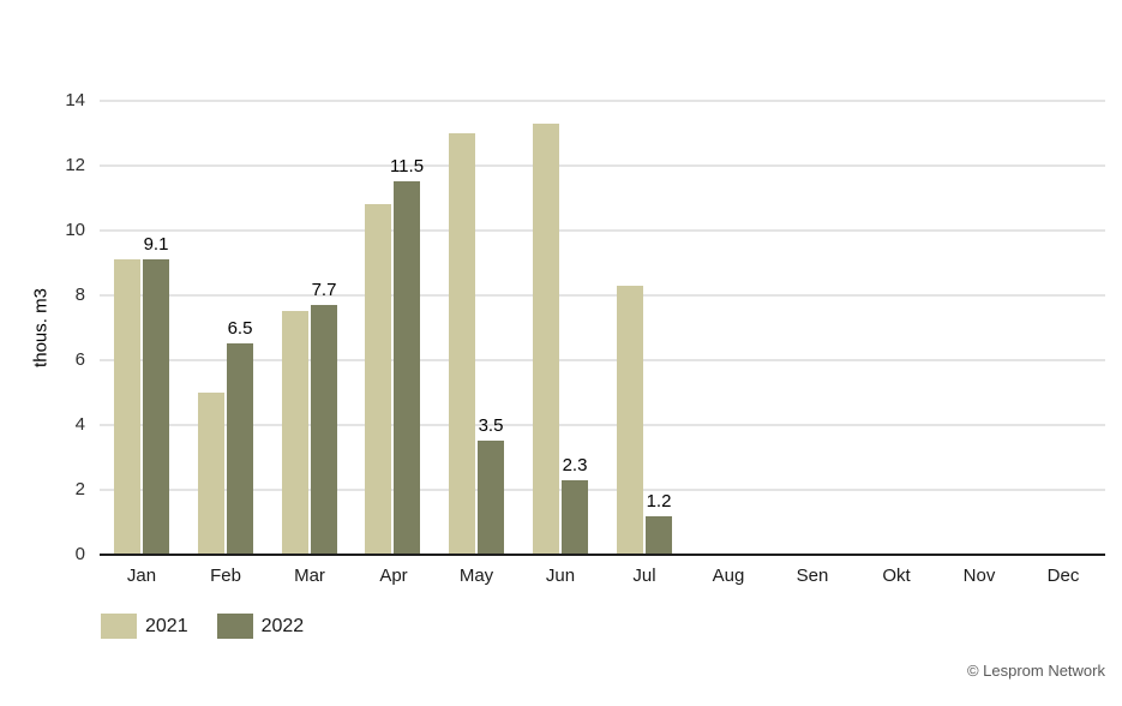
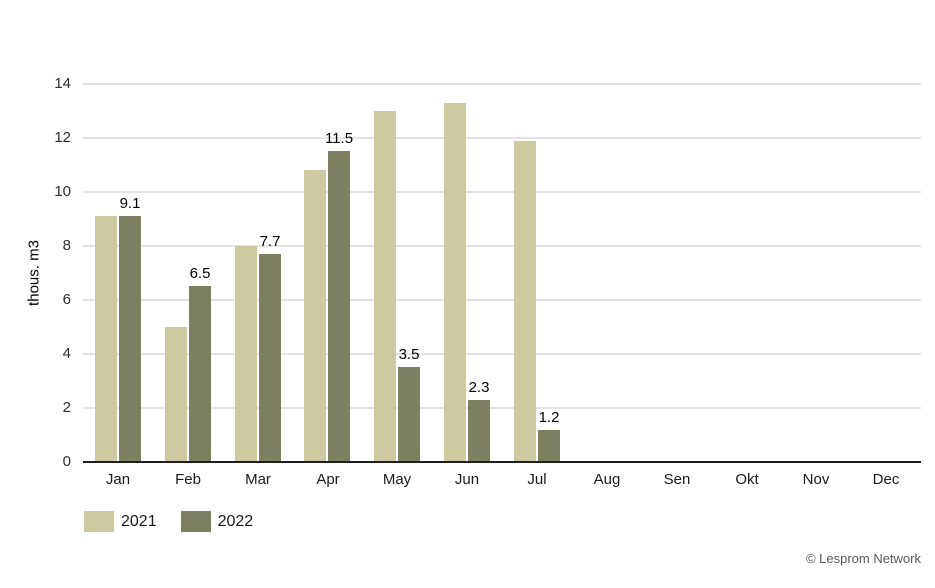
2021/Mar: 7.5 -> 8.0
2021/Jul: 8.3 -> 11.9
